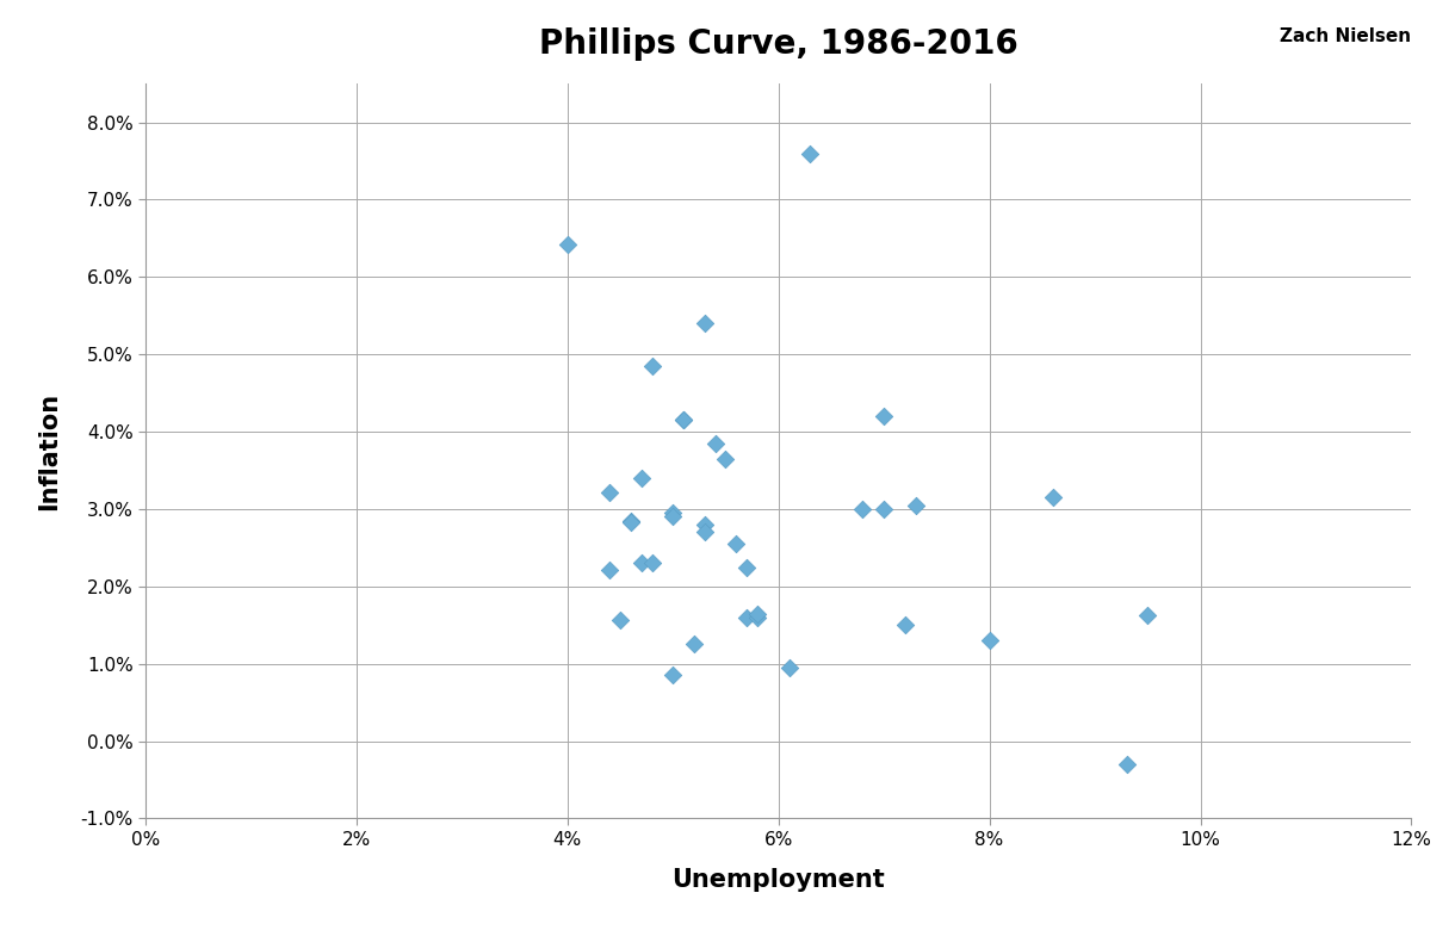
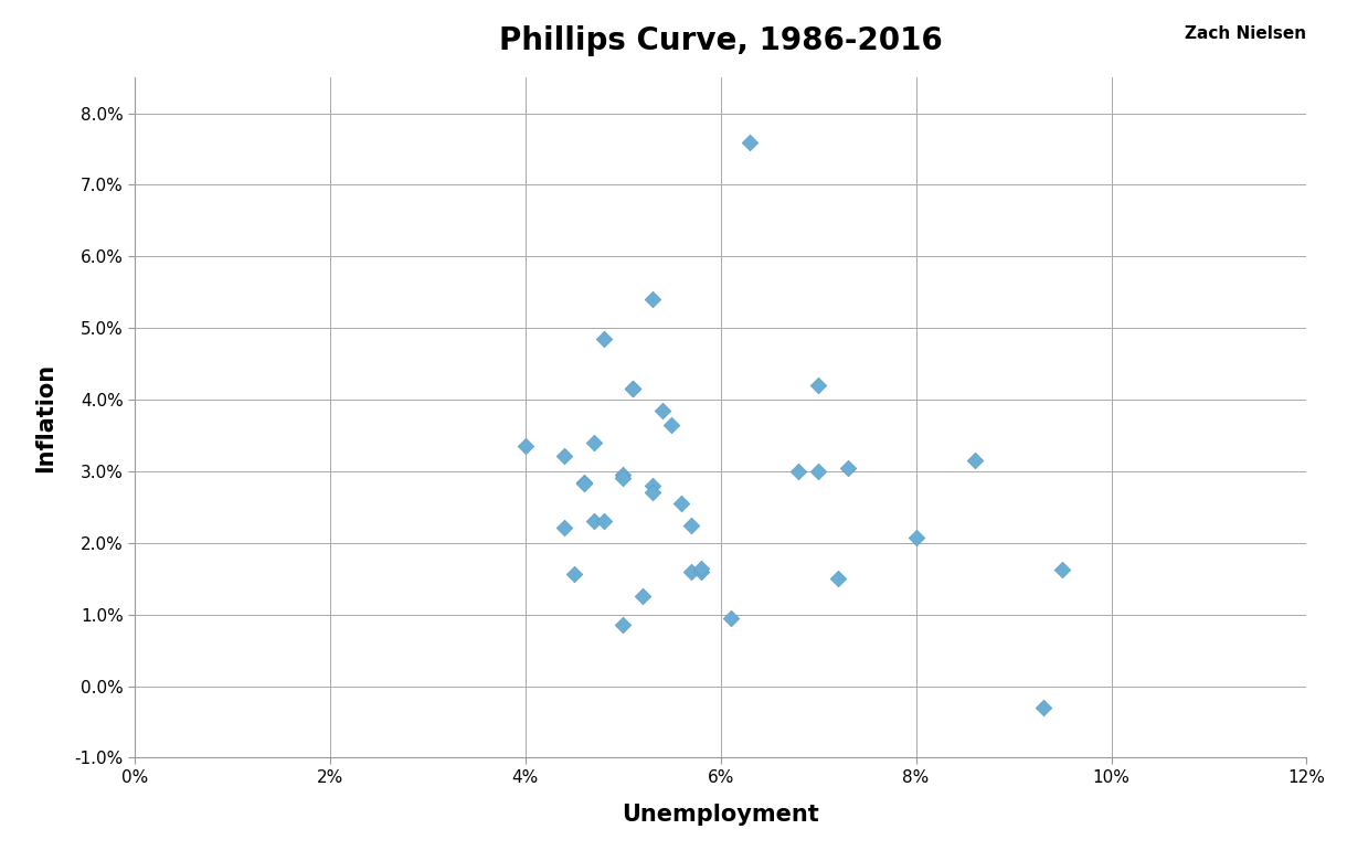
4%: 6.42% -> 3.35%
8%: 1.30% -> 2.08%
